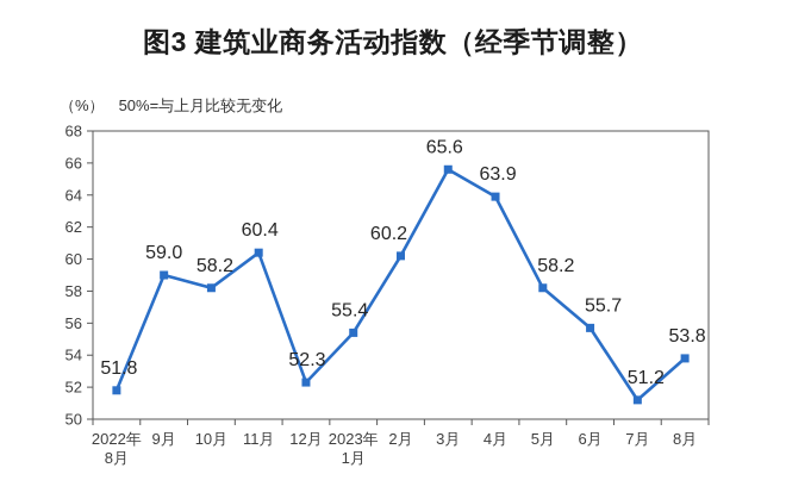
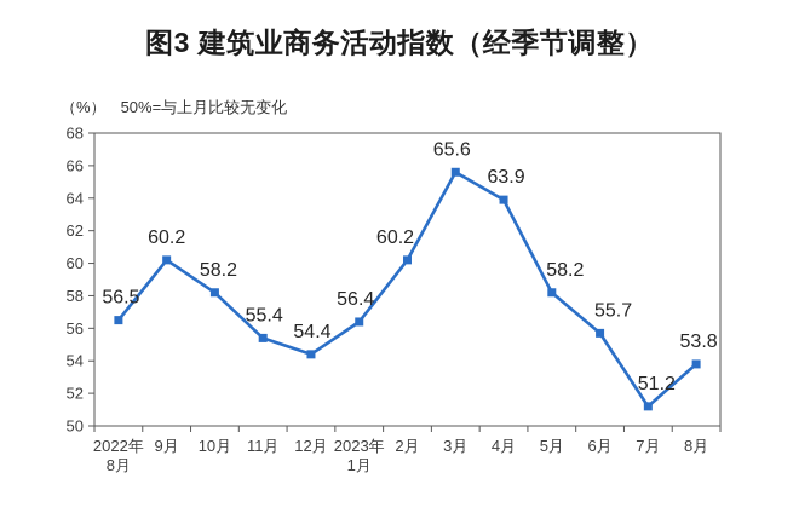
2022年8月: 51.8 -> 56.5
9月: 59.0 -> 60.2
11月: 60.4 -> 55.4
12月: 52.3 -> 54.4
2023年1月: 55.4 -> 56.4
